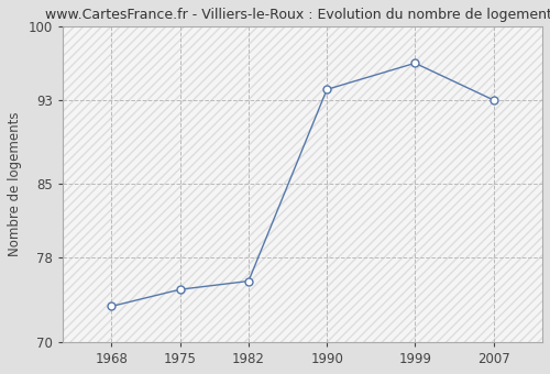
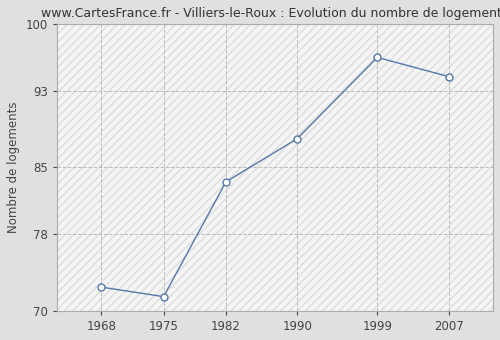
1968: 73.4 -> 72.5
1975: 75.0 -> 71.5
1982: 75.8 -> 83.5
1990: 94.0 -> 88.0
2007: 93.0 -> 94.5
